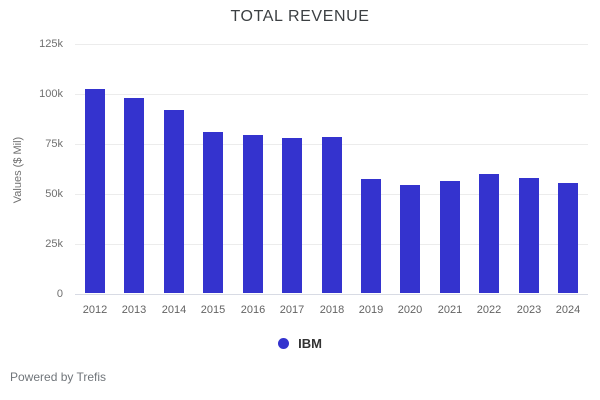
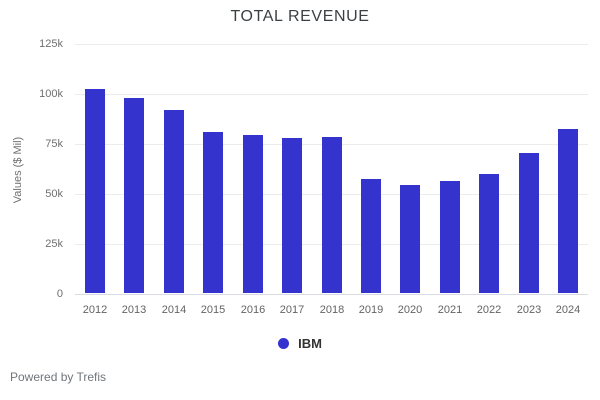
2023: 58k -> 70k
2024: 55k -> 82k
